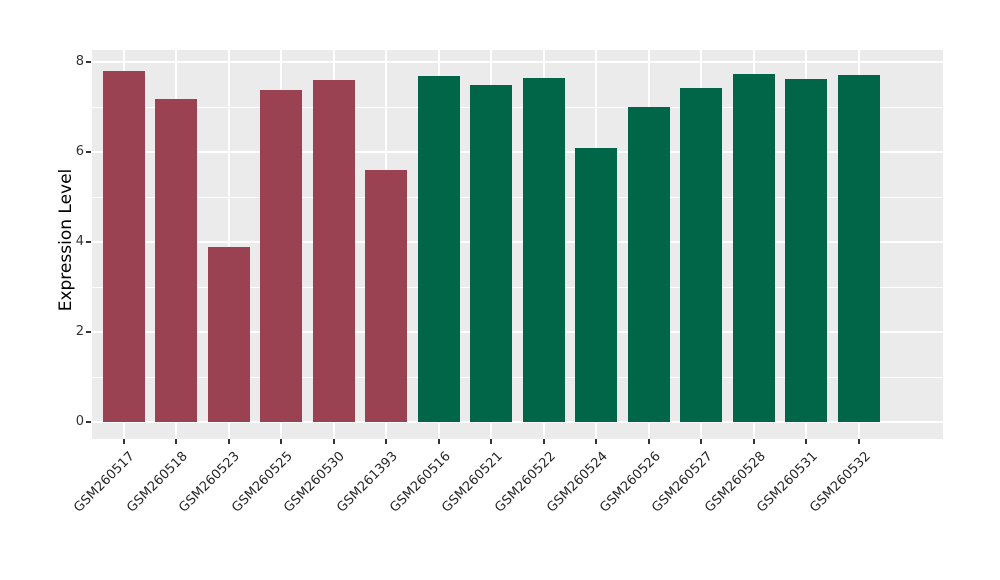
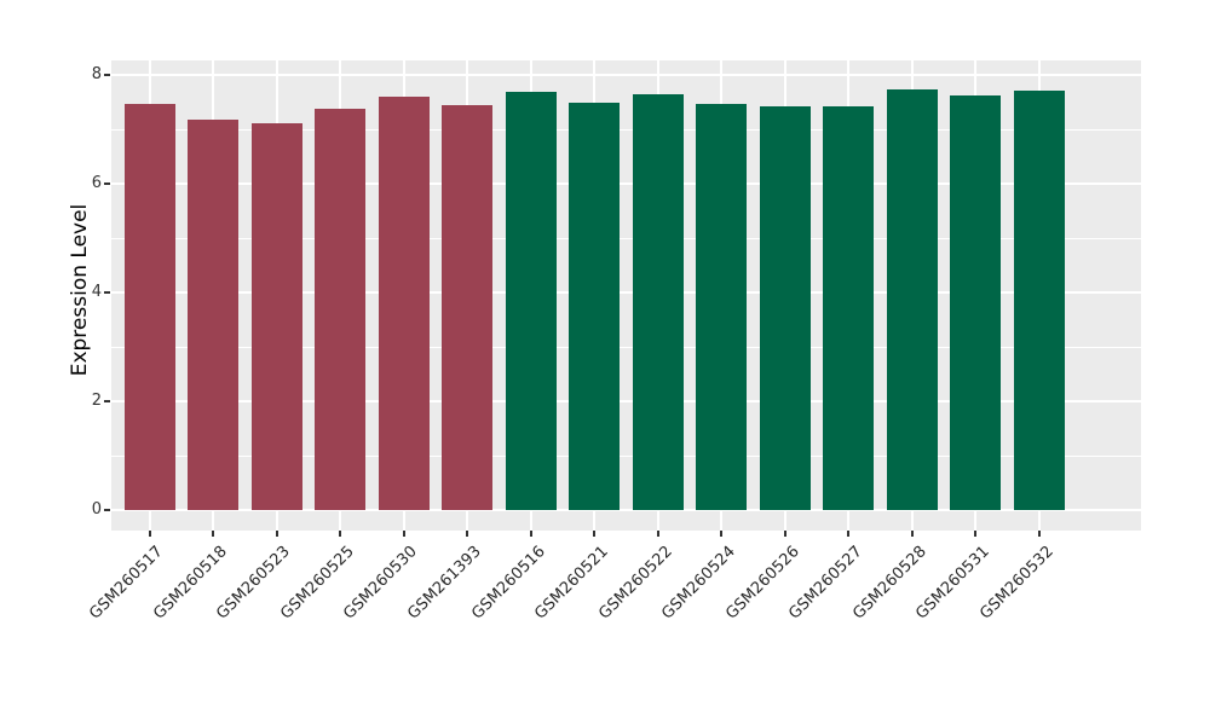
GSM260517: 7.8 -> 7.5
GSM260523: 3.9 -> 7.1
GSM261393: 5.6 -> 7.4
GSM260524: 6.1 -> 7.5
GSM260526: 7.0 -> 7.4
